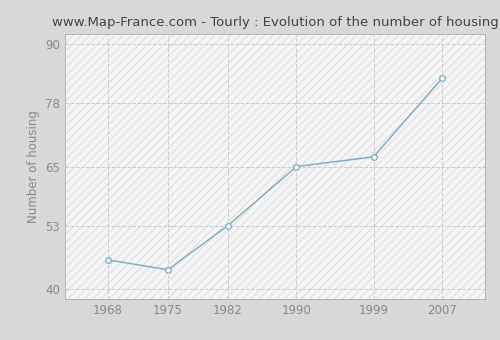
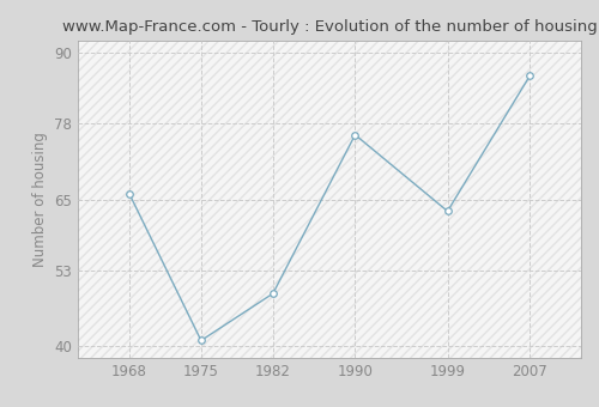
1968: 46 -> 66
1975: 44 -> 41
1982: 53 -> 49
1990: 65 -> 76
1999: 67 -> 63
2007: 83 -> 86
